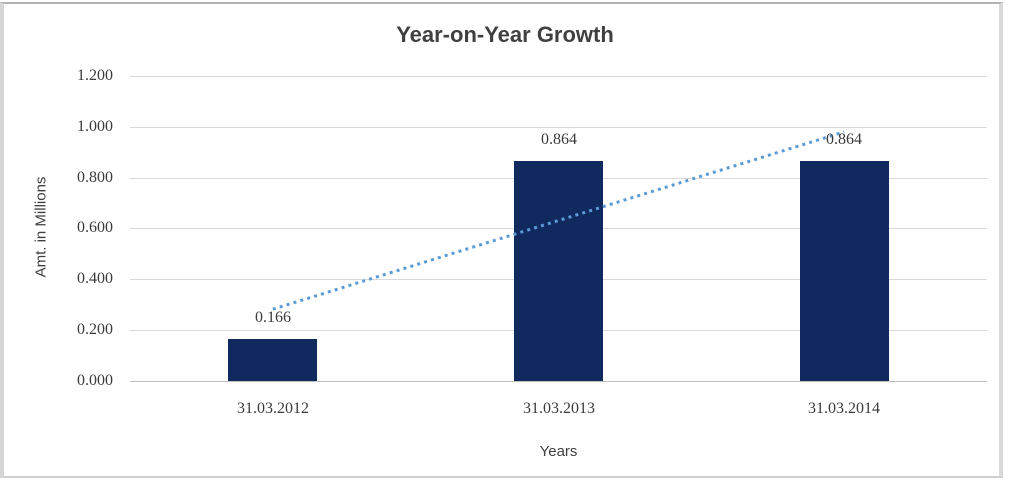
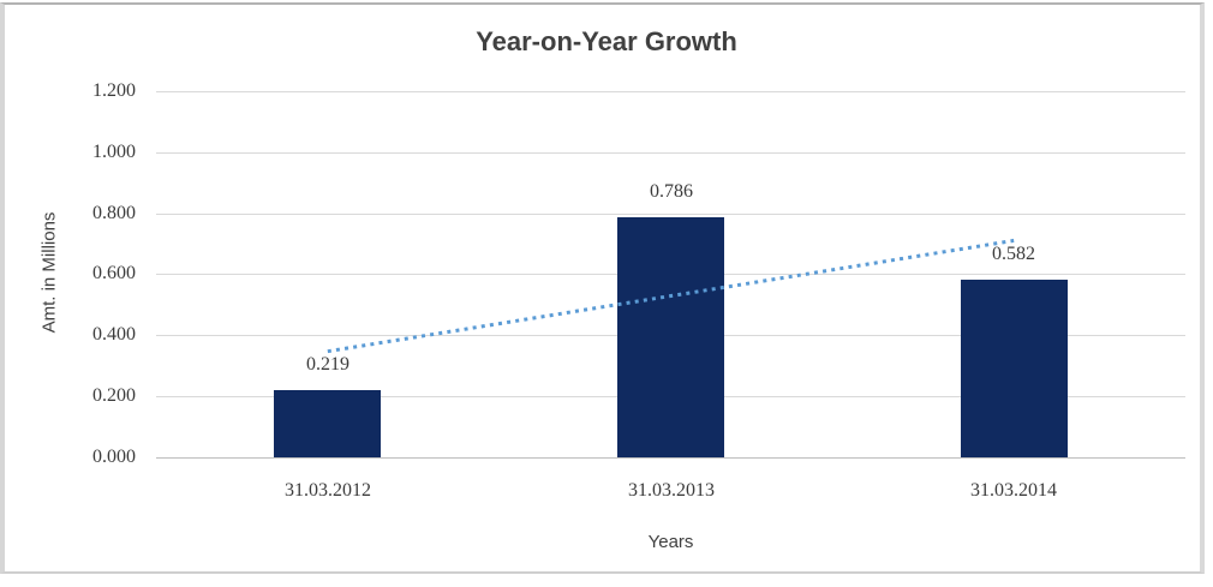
31.03.2012: 0.166 -> 0.219
31.03.2013: 0.864 -> 0.786
31.03.2014: 0.864 -> 0.582
